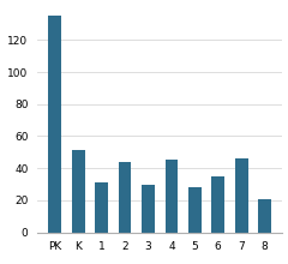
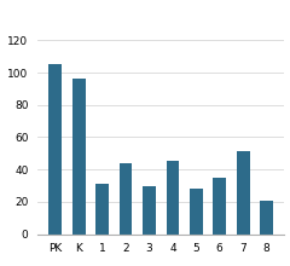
PK: 135 -> 105
K: 51 -> 96
7: 46 -> 51
